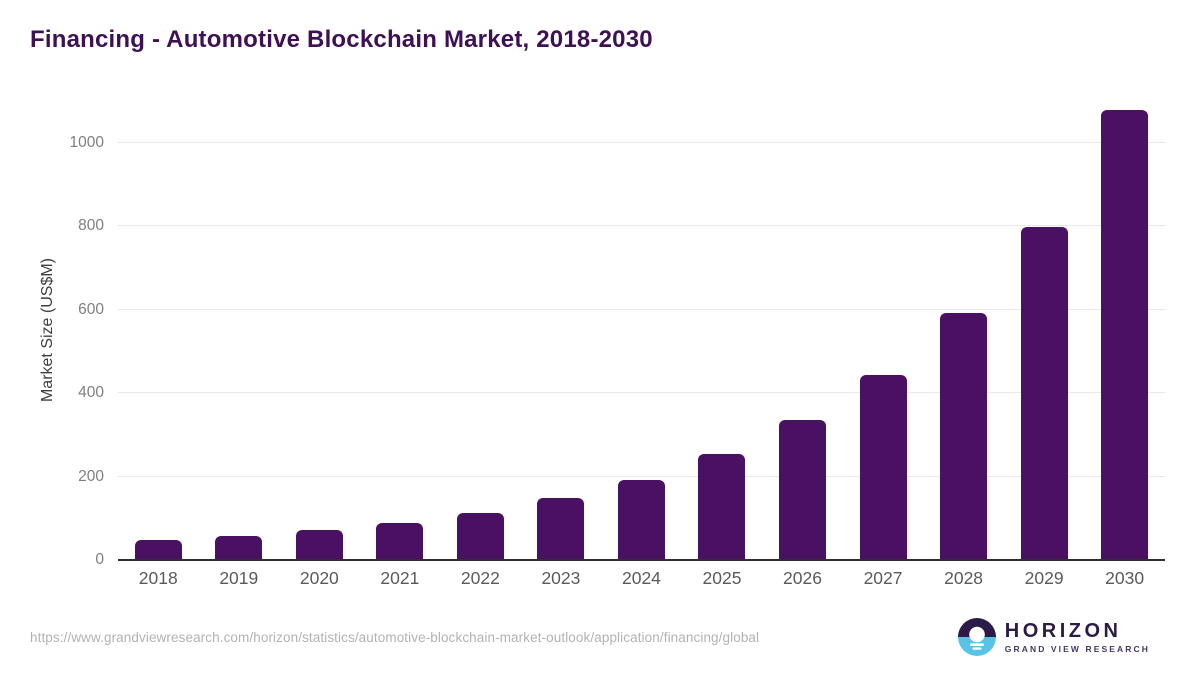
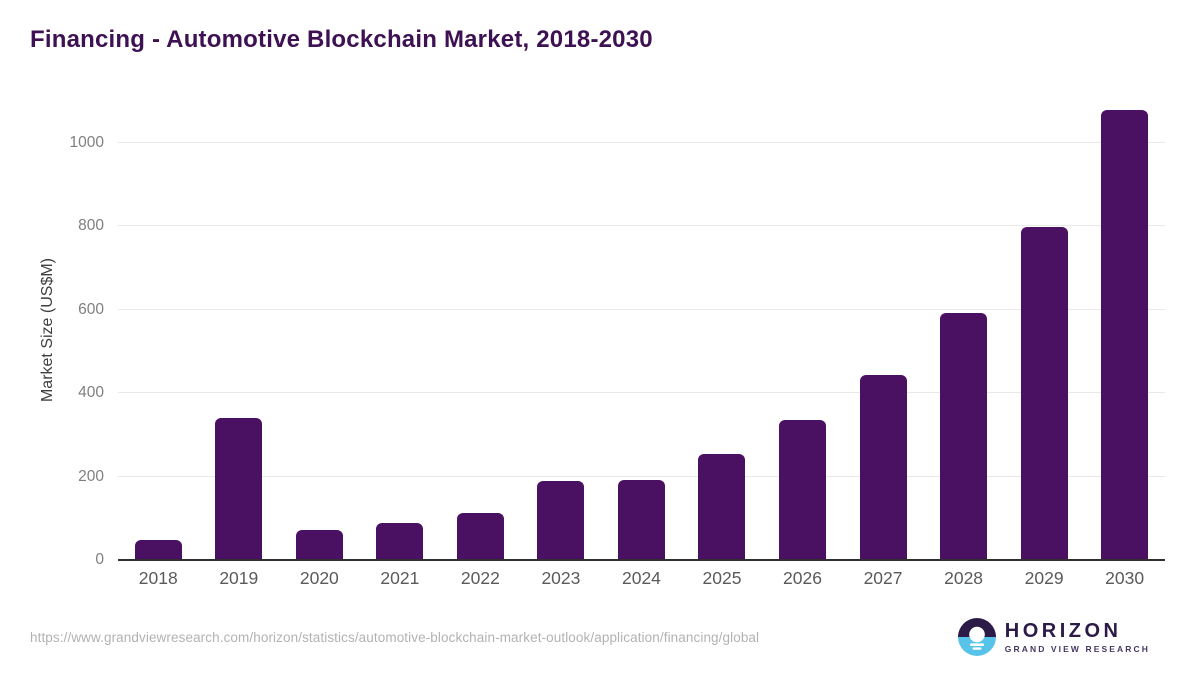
2019: 60 -> 340
2023: 150 -> 190
